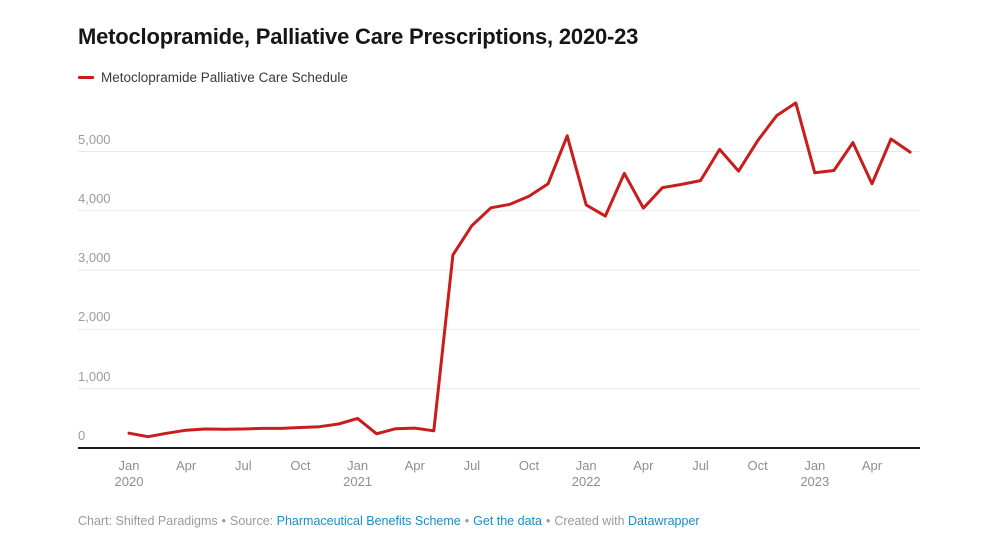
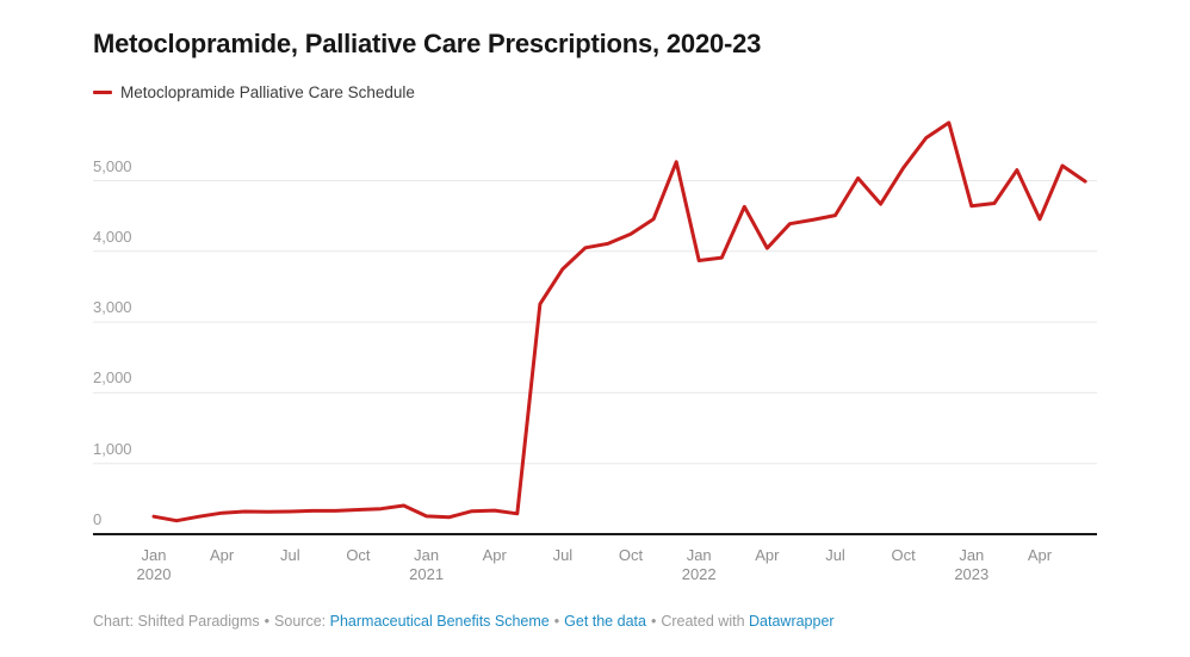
Jan 2021: 500 -> 300
Jan 2022: 4100 -> 3900
